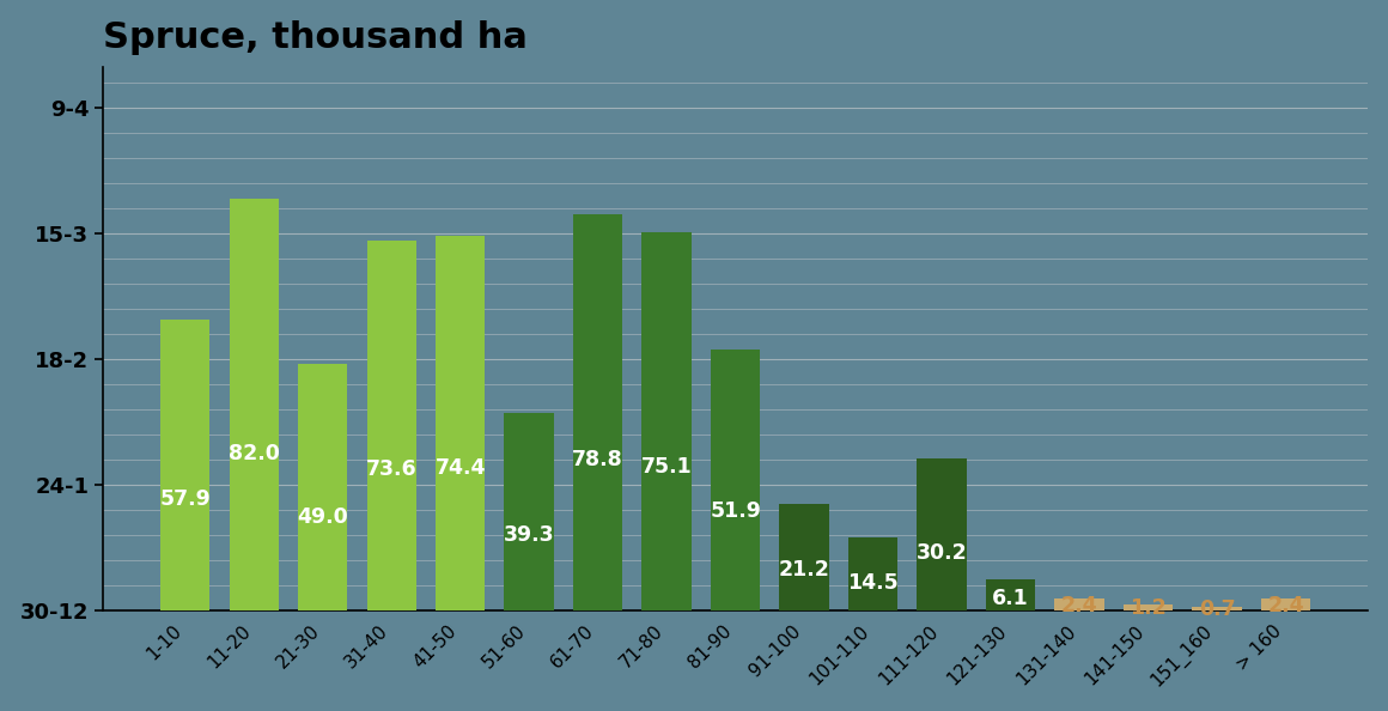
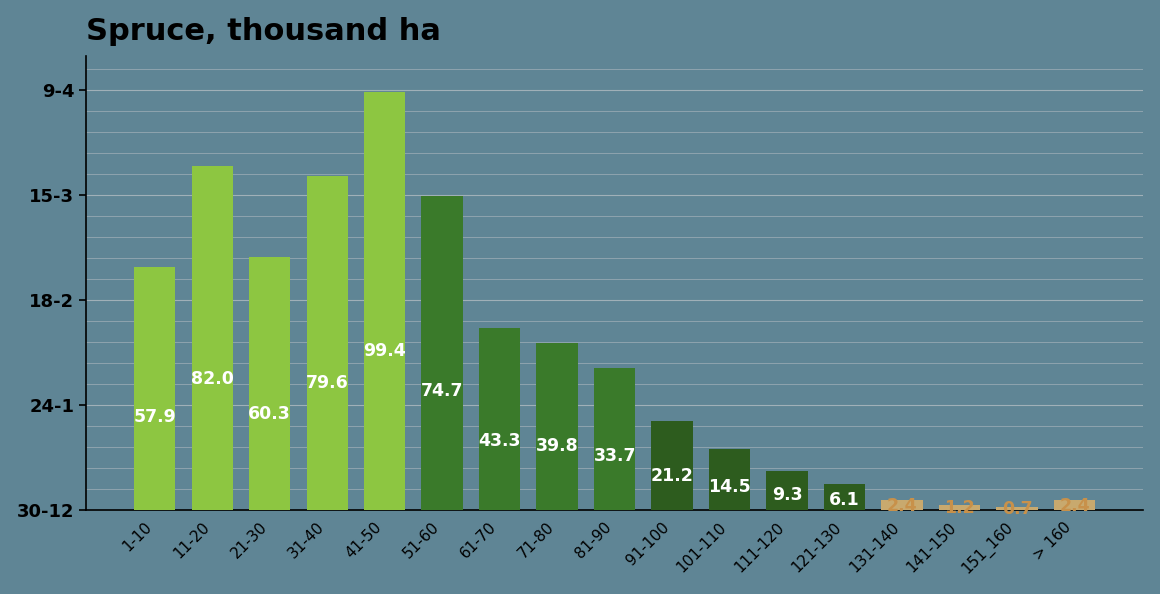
21-30: 49.0 -> 60.3
31-40: 73.6 -> 79.6
41-50: 74.4 -> 99.4
51-60: 39.3 -> 74.7
61-70: 78.8 -> 43.3
71-80: 75.1 -> 39.8
81-90: 51.9 -> 33.7
111-120: 30.2 -> 9.3
